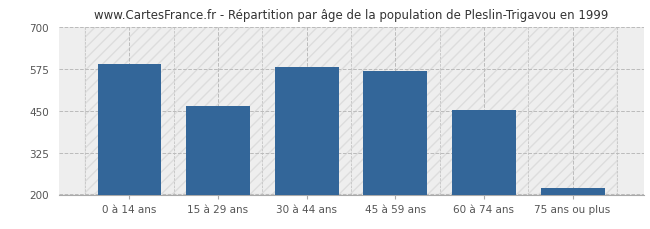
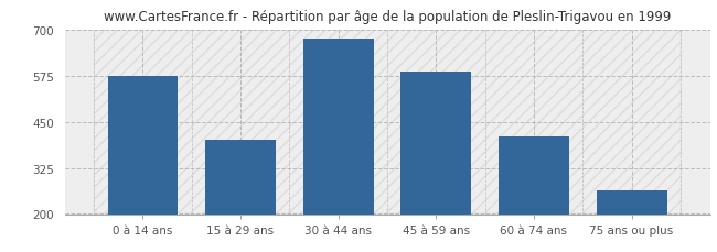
0 à 14 ans: 590 -> 575
15 à 29 ans: 463 -> 400
30 à 44 ans: 581 -> 675
45 à 59 ans: 567 -> 585
60 à 74 ans: 452 -> 410
75 ans ou plus: 218 -> 265
